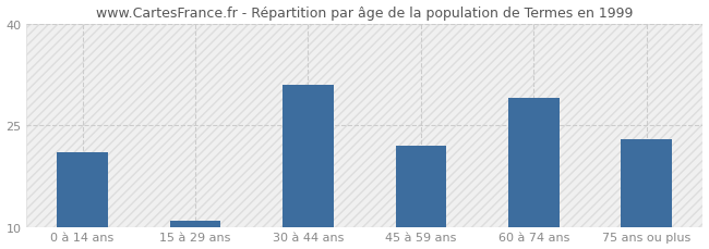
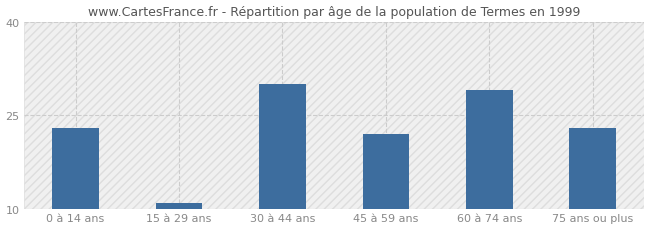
0 à 14 ans: 21 -> 23
30 à 44 ans: 31 -> 30
